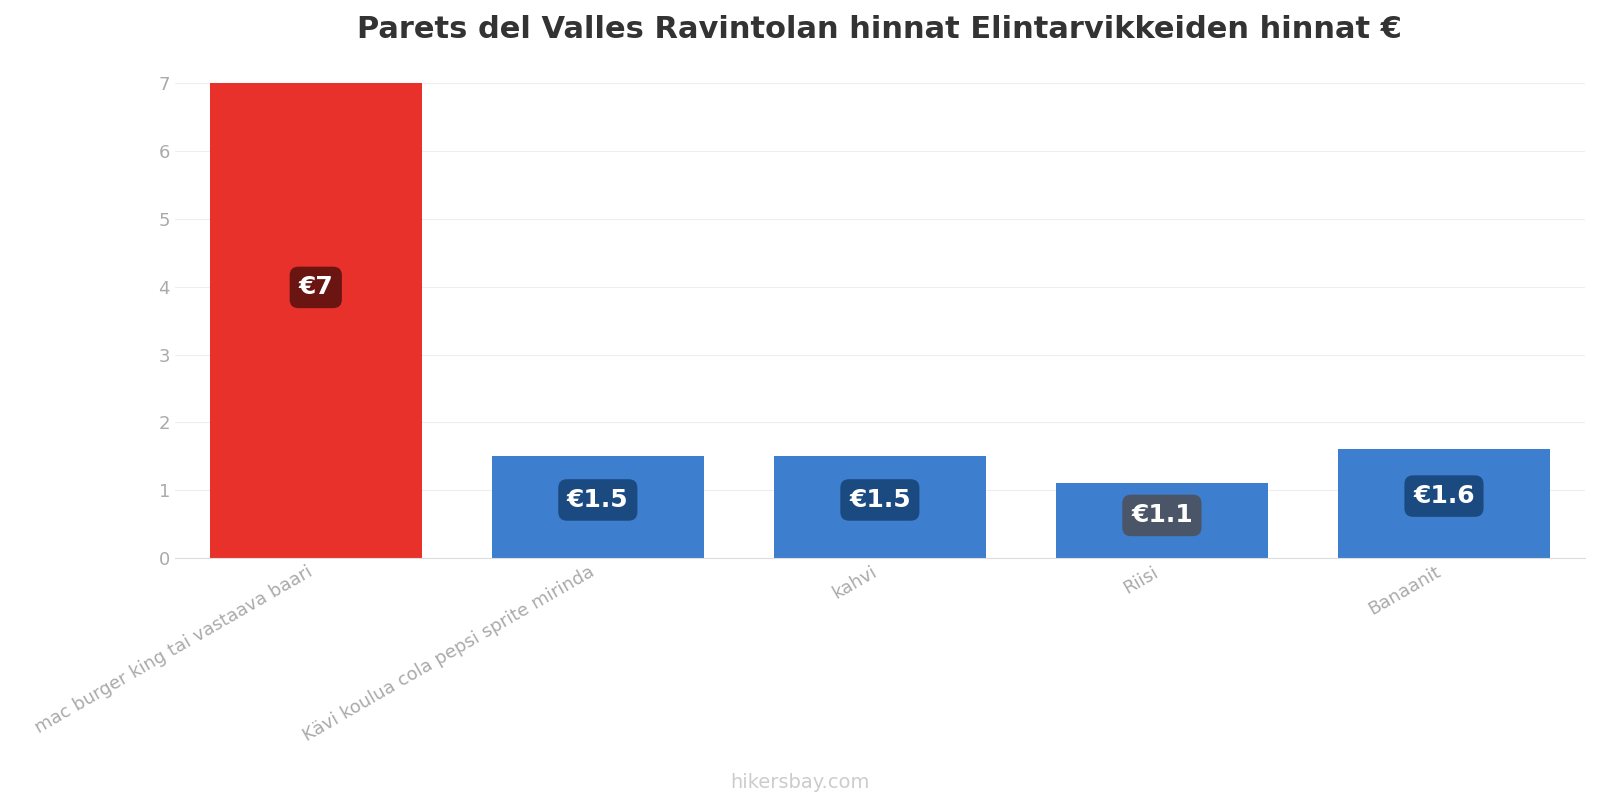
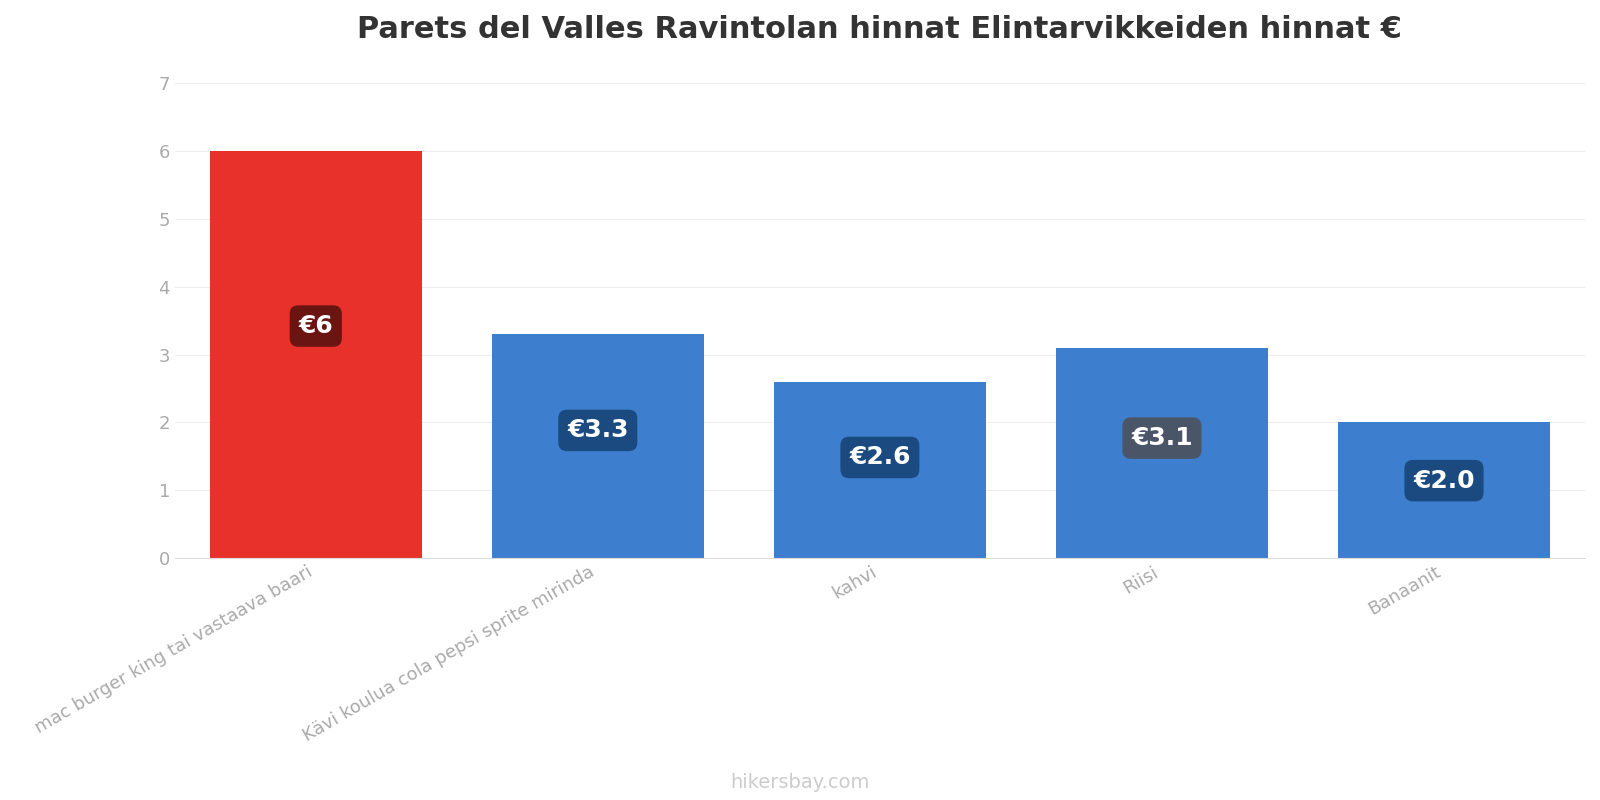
mac burger king tai vastaava baari: €7 -> €6
Kävi koulua cola pepsi sprite mirinda: €1.5 -> €3.3
kahvi: €1.5 -> €2.6
Riisi: €1.1 -> €3.1
Banaanit: €1.6 -> €2.0
